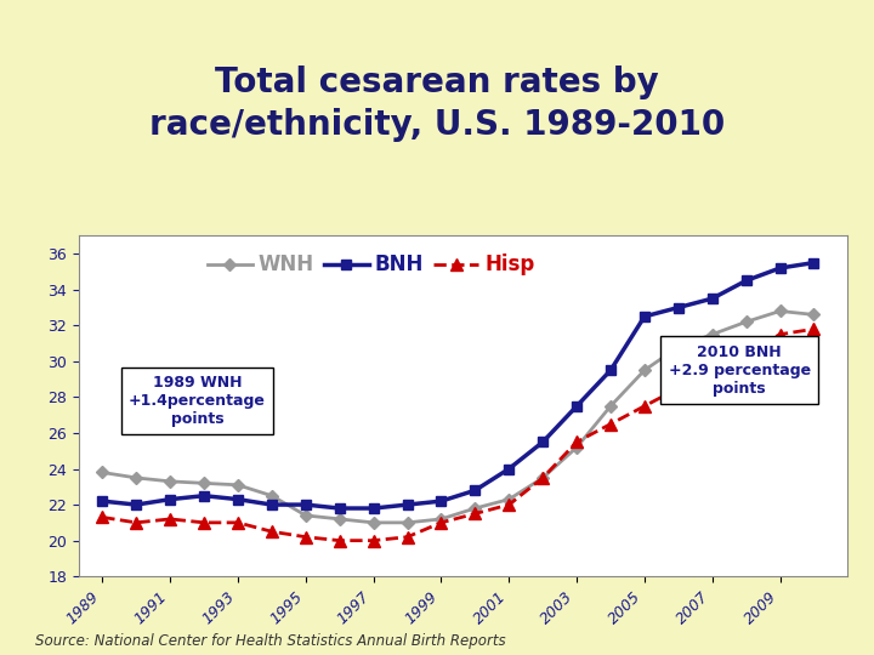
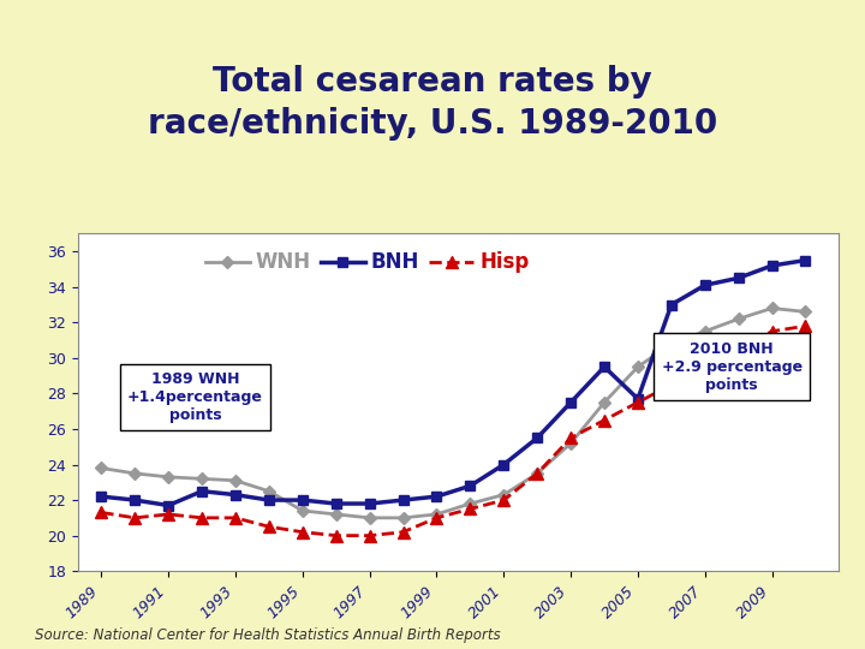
BNH/1991: 22.3 -> 21.7
BNH/2005: 32.5 -> 27.7
BNH/2007: 33.5 -> 34.1
